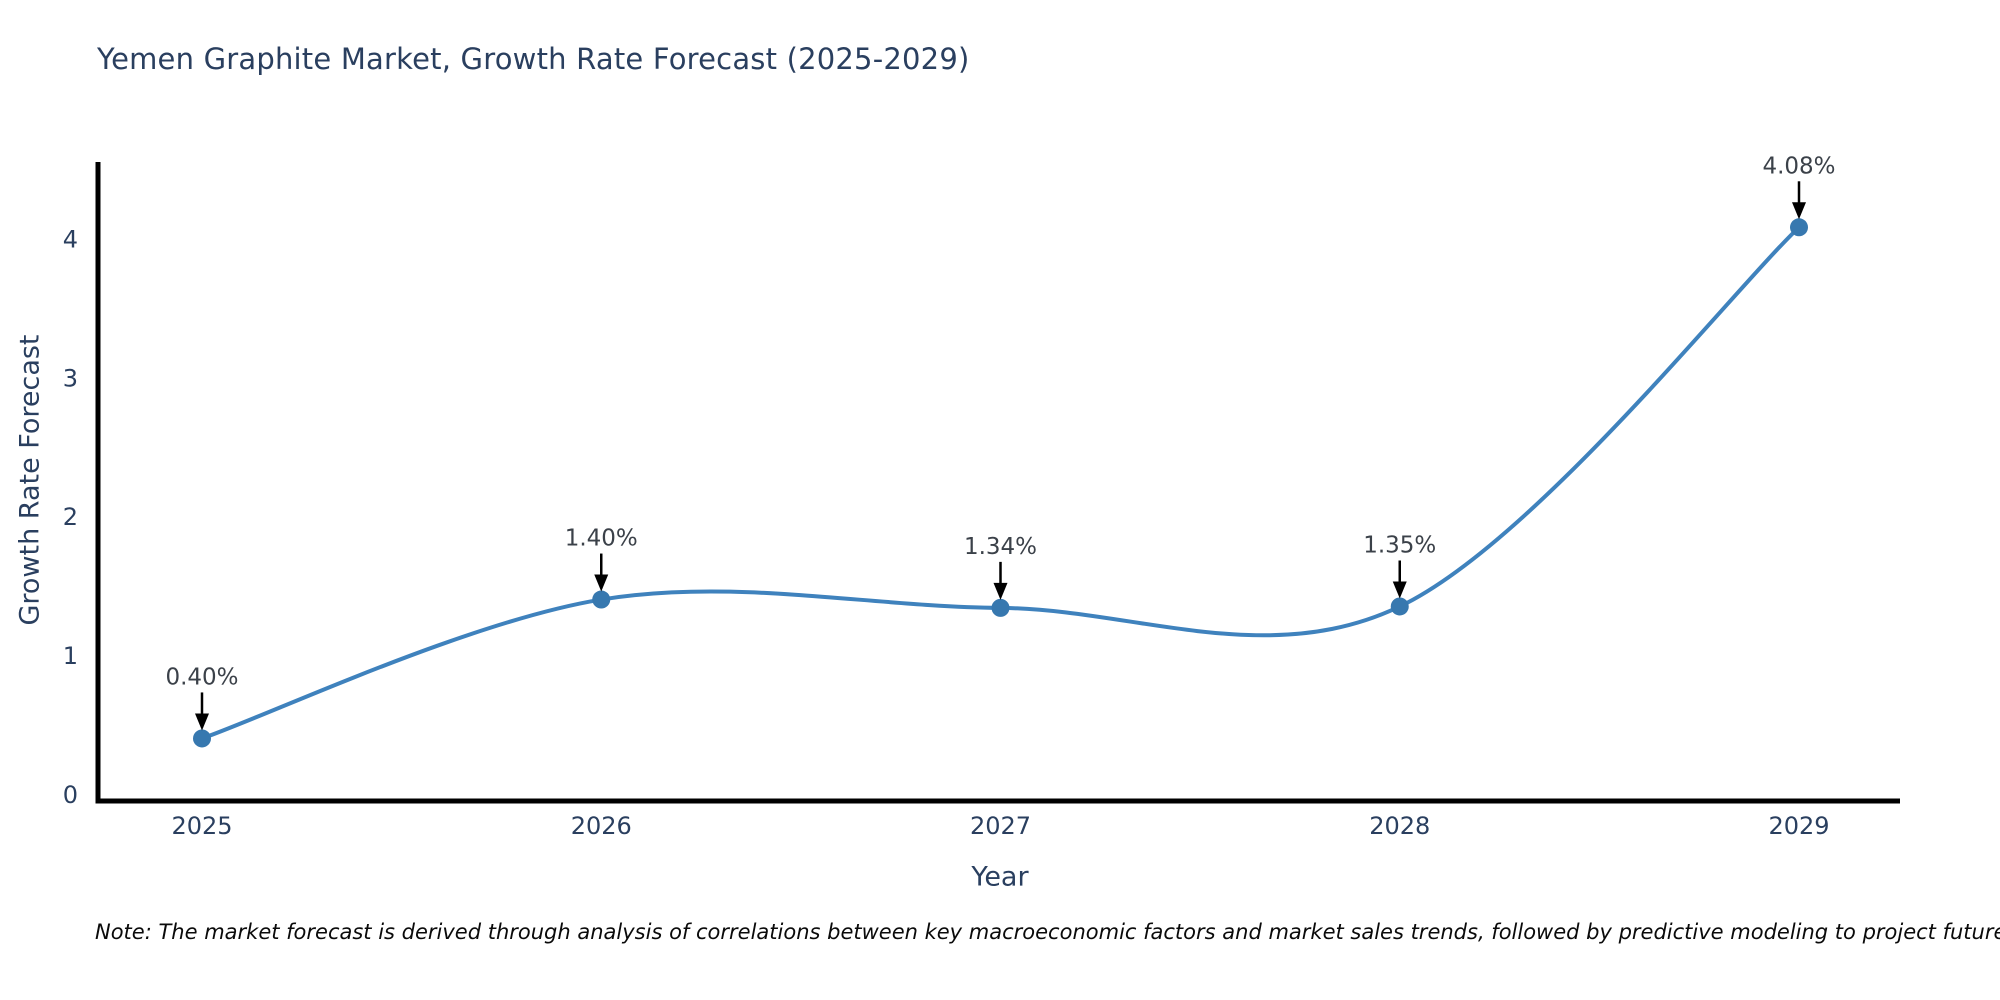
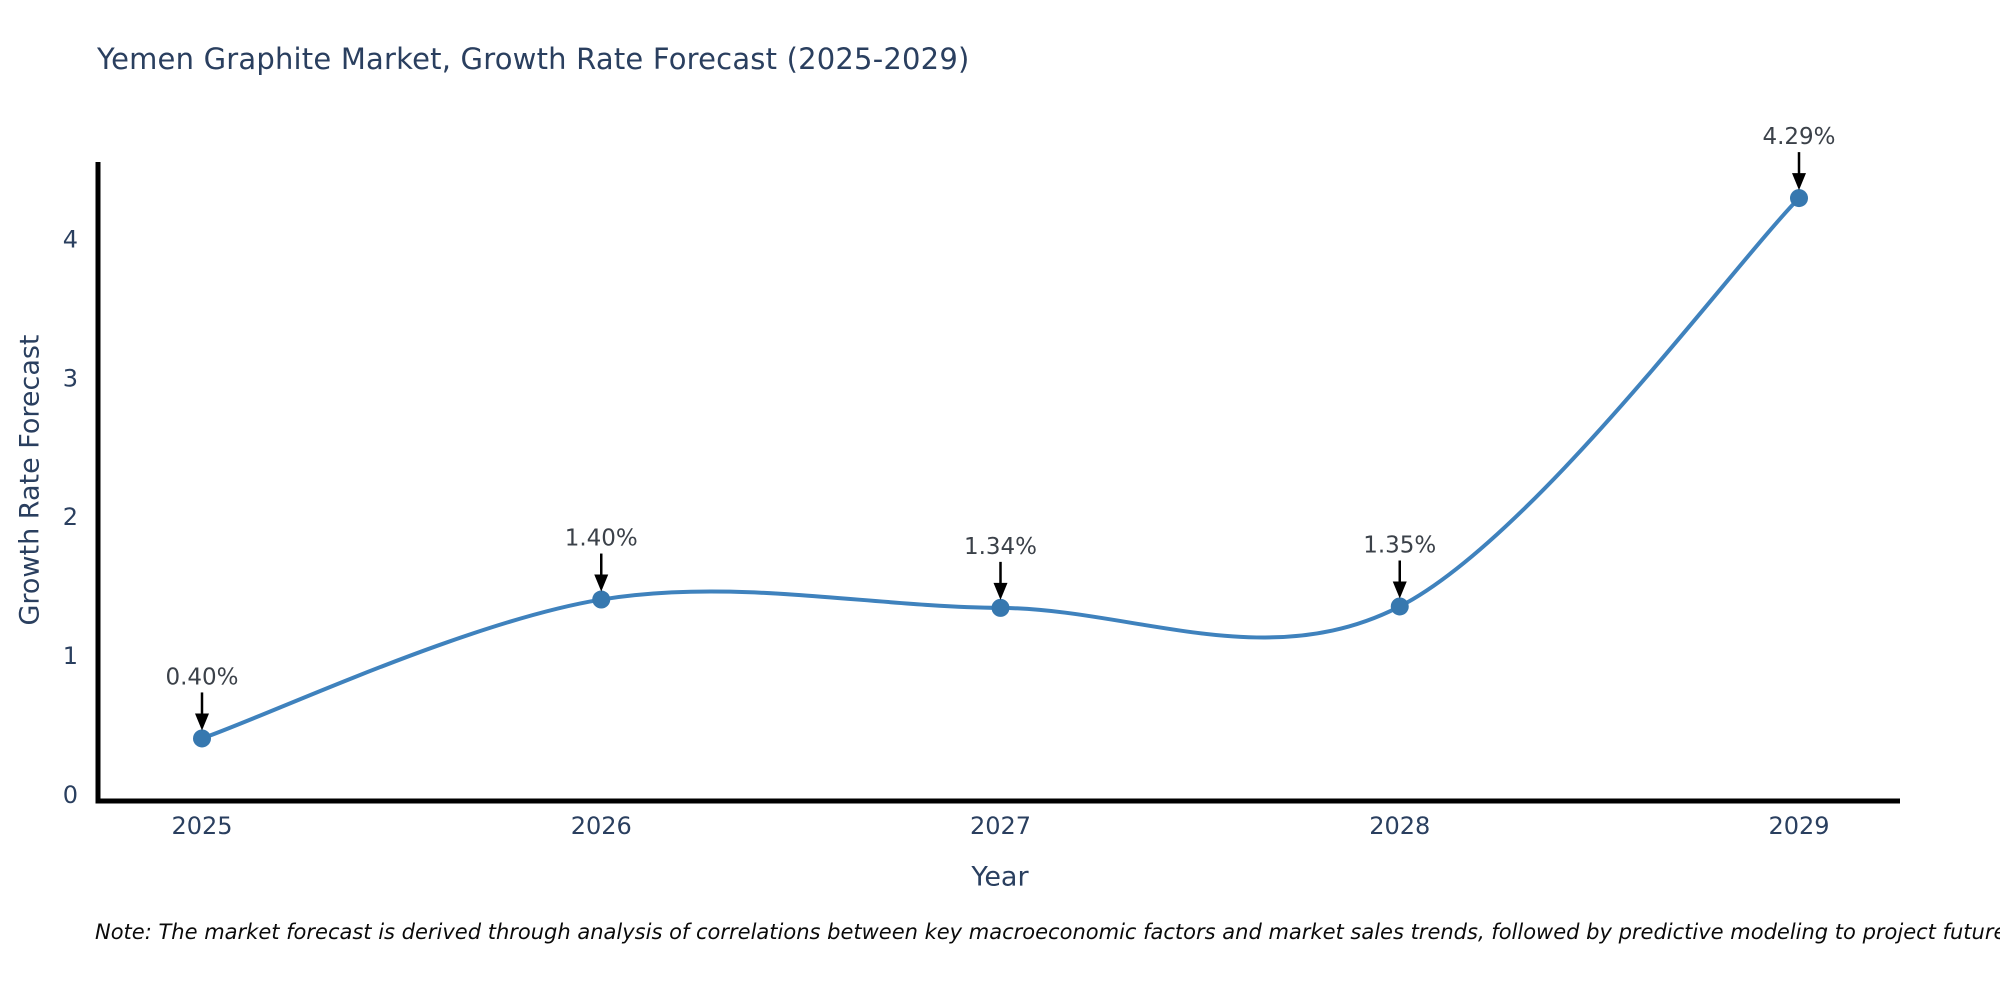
2029: 4.08% -> 4.29%
